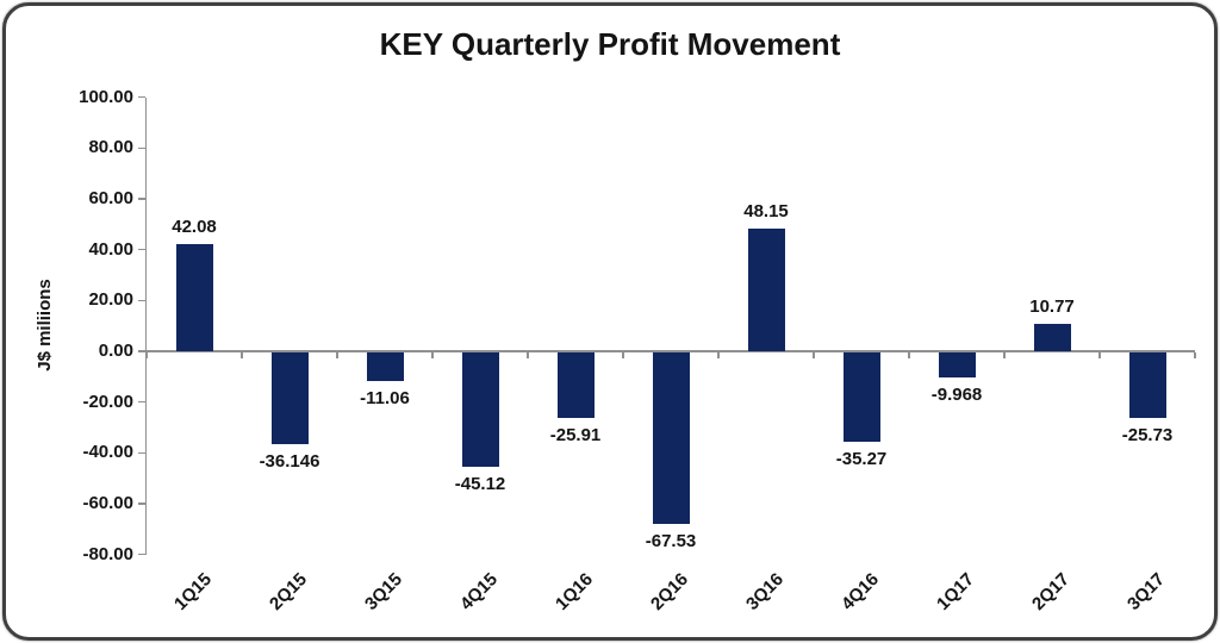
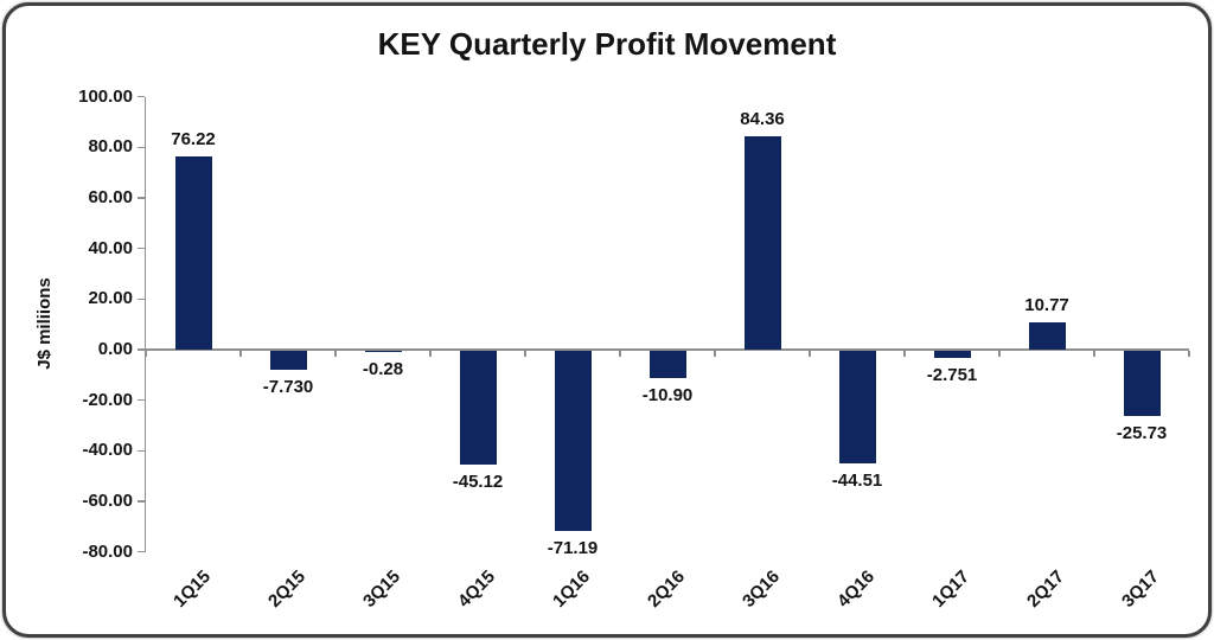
1Q15: 42.08 -> 76.22
2Q15: -36.146 -> -7.730
3Q15: -11.06 -> -0.28
1Q16: -25.91 -> -71.19
2Q16: -67.53 -> -10.90
3Q16: 48.15 -> 84.36
4Q16: -35.27 -> -44.51
1Q17: -9.968 -> -2.751
